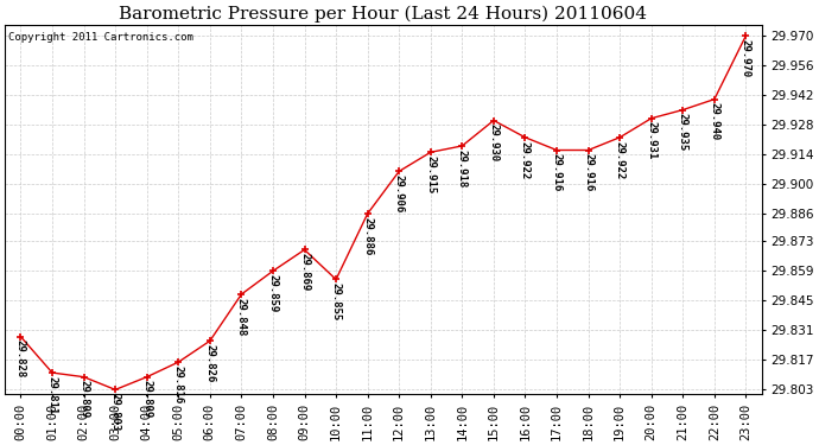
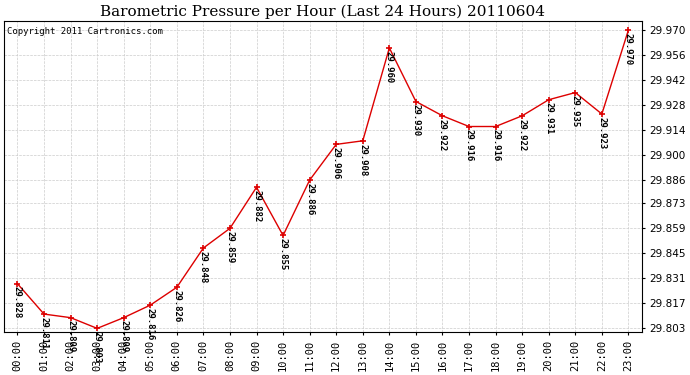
09:00: 29.869 -> 29.882
13:00: 29.915 -> 29.908
14:00: 29.918 -> 29.960
22:00: 29.940 -> 29.923
